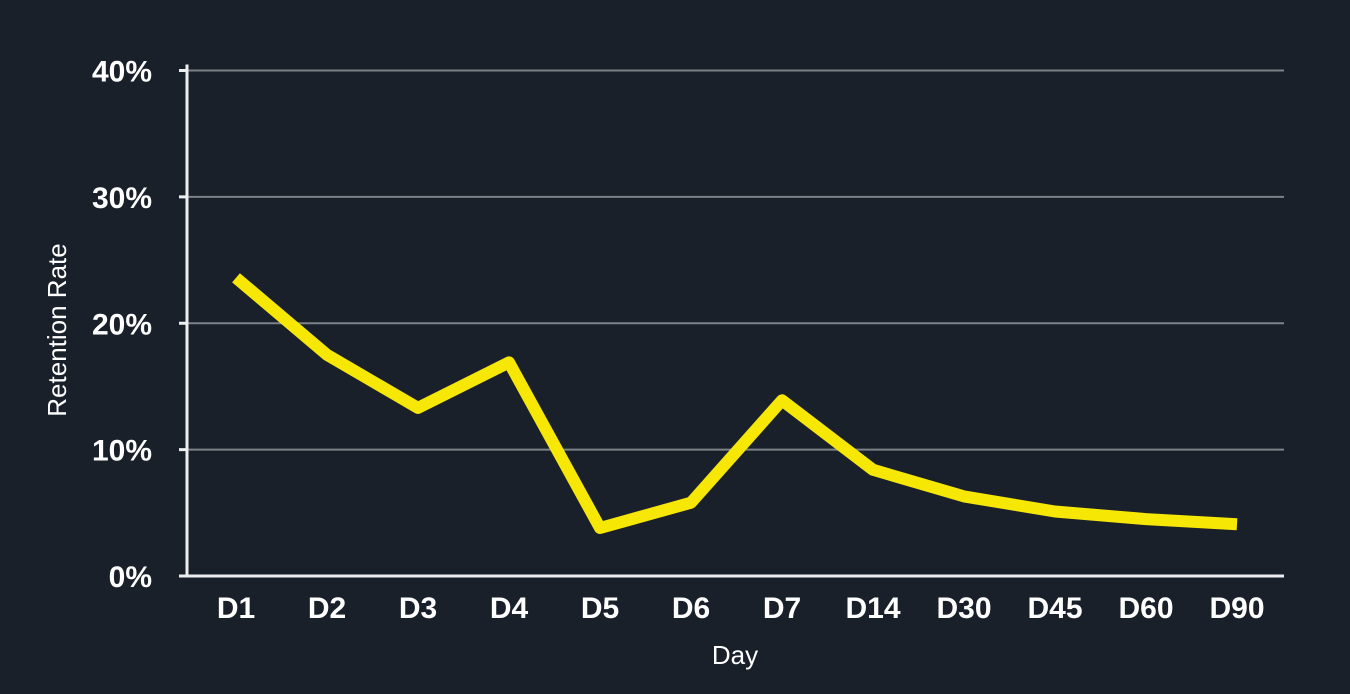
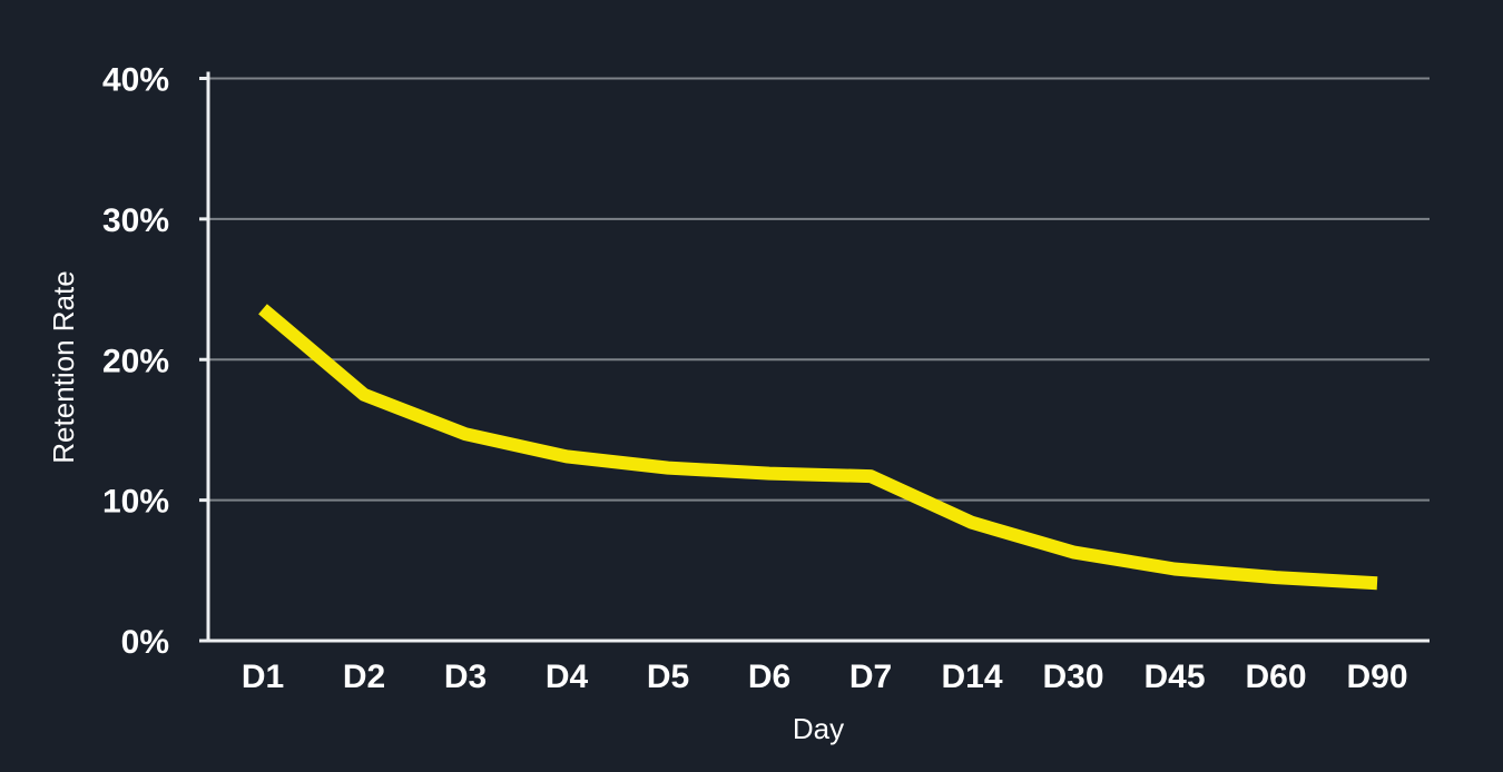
D3: 13.3% -> 14.7%
D4: 16.9% -> 13.1%
D5: 3.8% -> 12.3%
D6: 5.8% -> 11.9%
D7: 13.9% -> 11.7%
